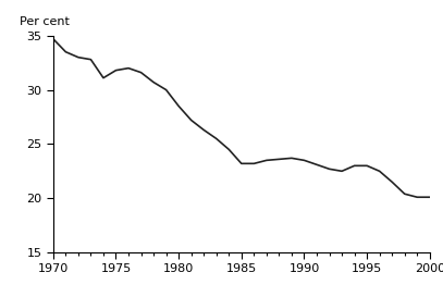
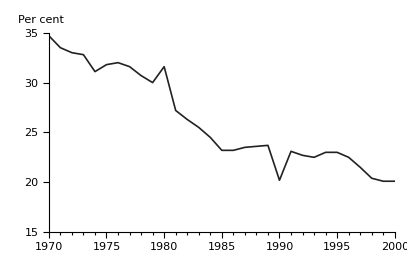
1980: 28.5 -> 31.6
1990: 23.5 -> 20.2
